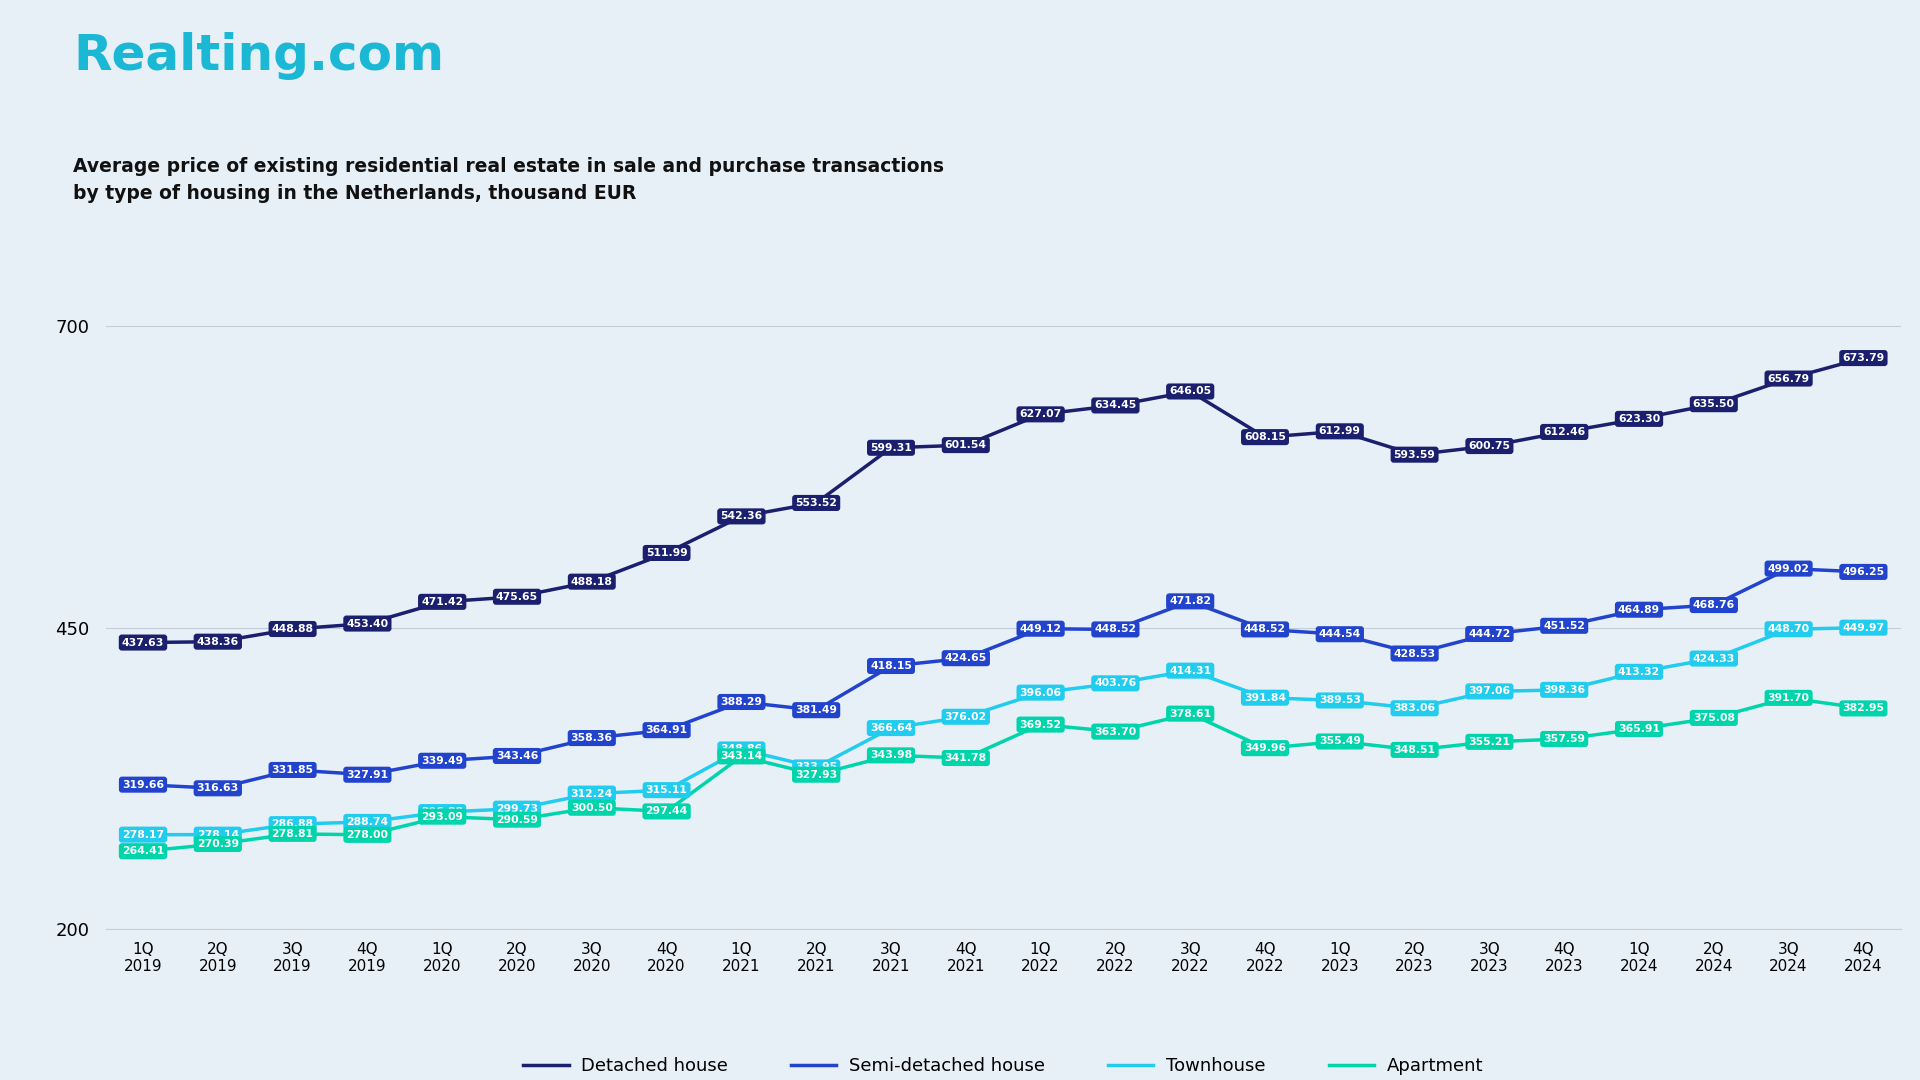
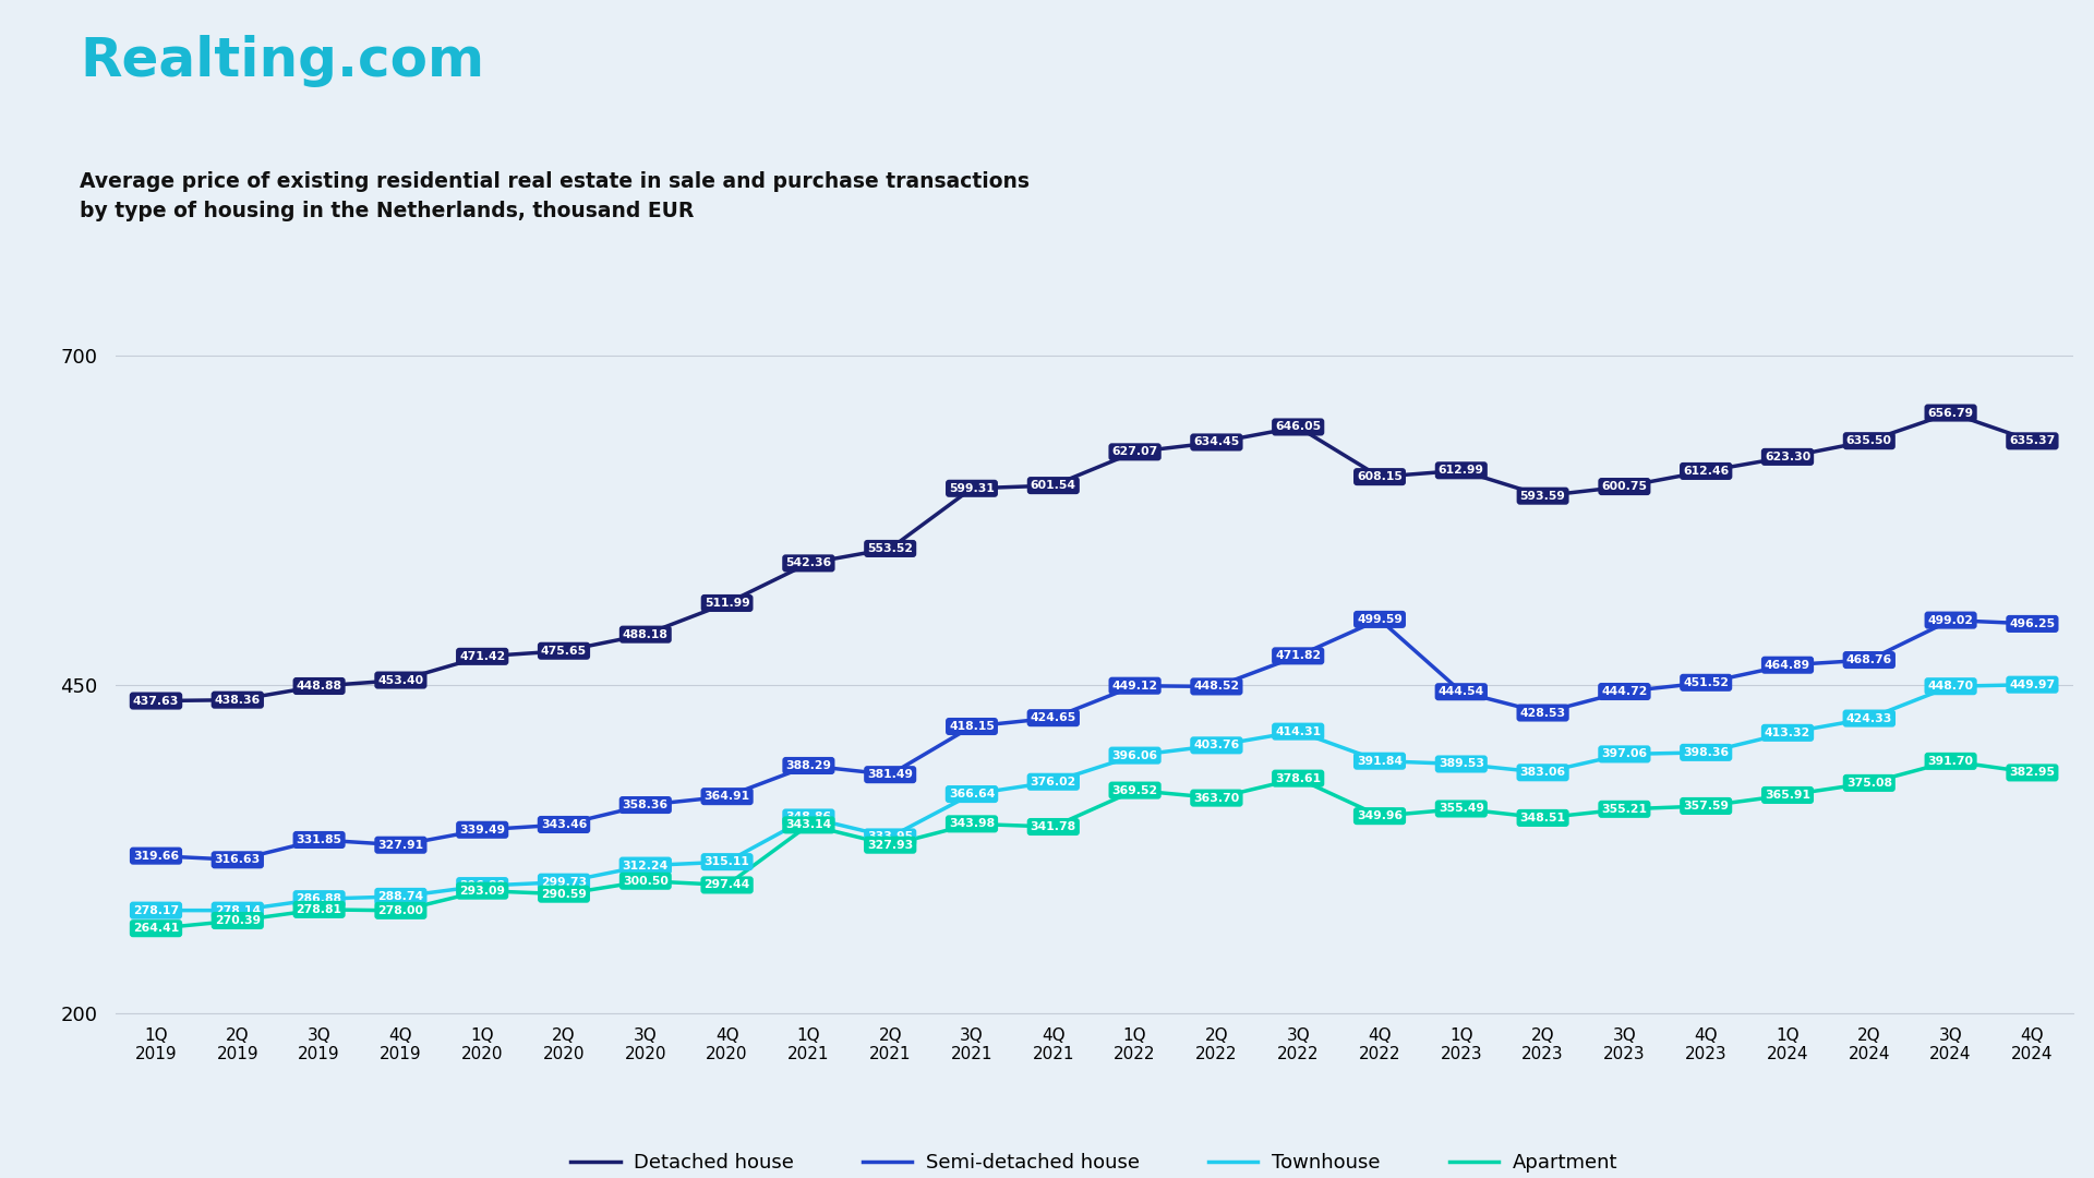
Semi-detached house/4Q 2022: 448.52 -> 499.59
Detached house/4Q 2024: 673.79 -> 635.37
